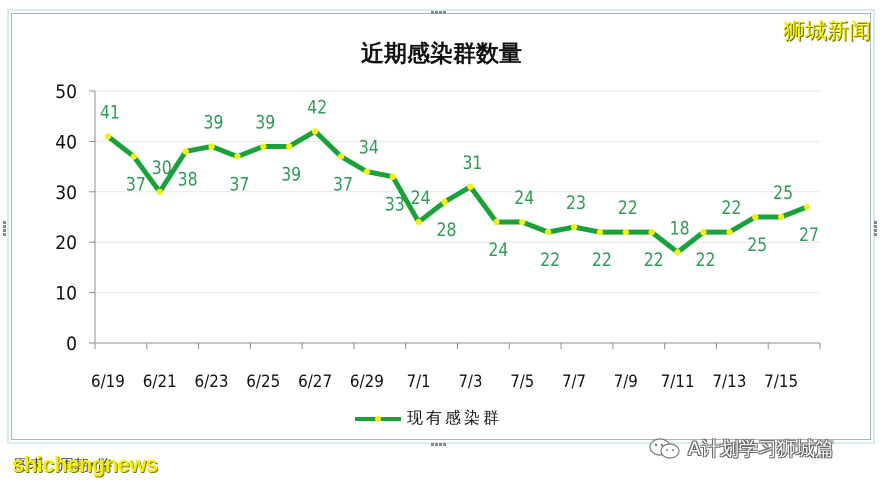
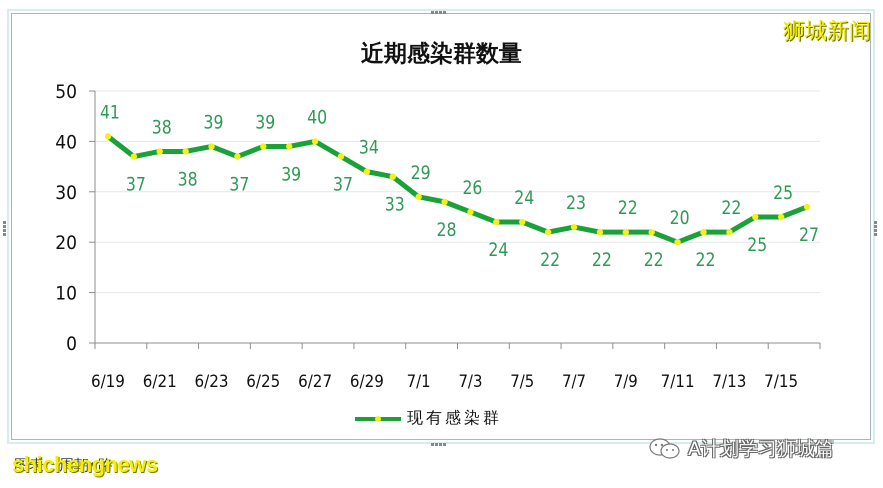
6/21: 30 -> 38
6/27: 42 -> 40
7/1: 24 -> 29
7/3: 31 -> 26
7/11: 18 -> 20
